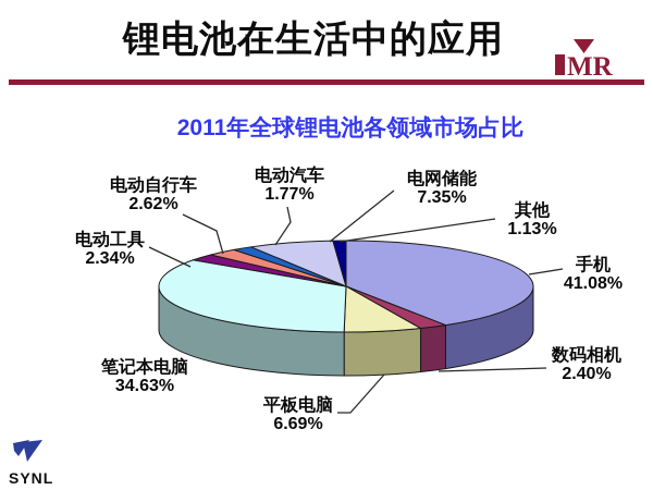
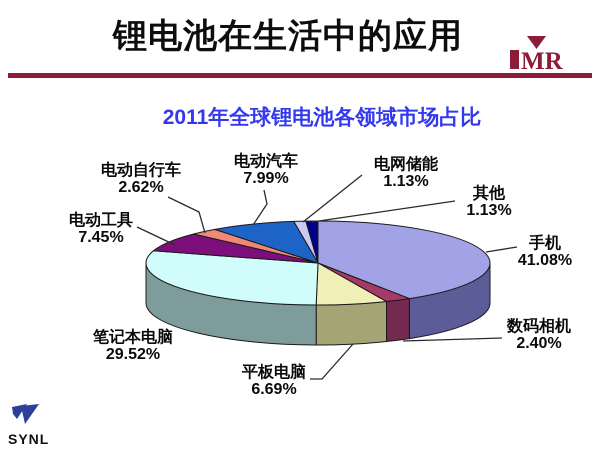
笔记本电脑: 34.63% -> 29.52%
电动工具: 2.34% -> 7.45%
电动汽车: 1.77% -> 7.99%
电网储能: 7.35% -> 1.13%
